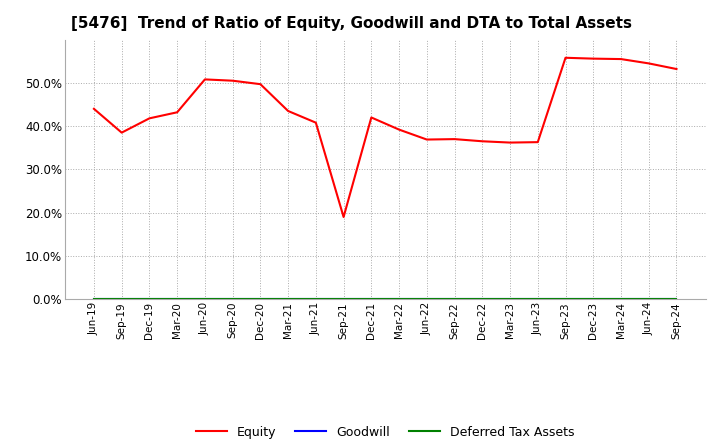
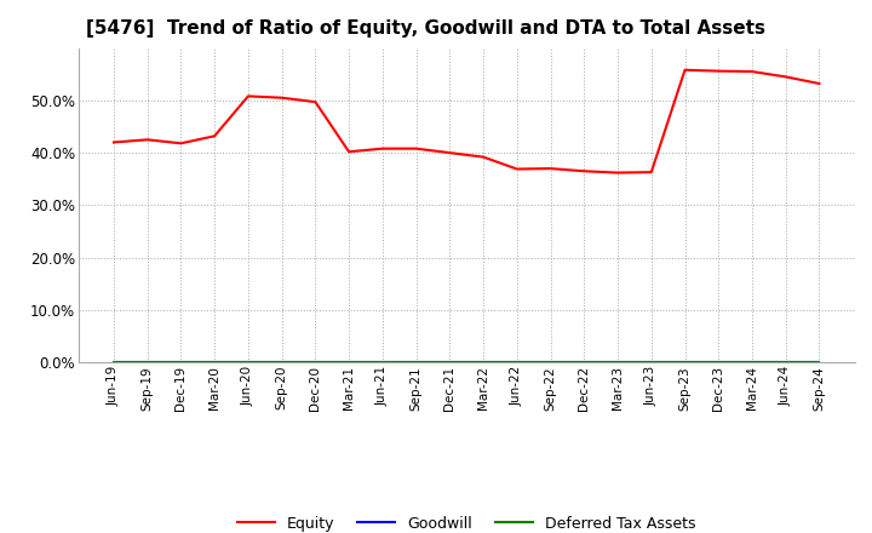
Equity/Jun-19: 44.0% -> 42.0%
Equity/Sep-19: 38.5% -> 42.5%
Equity/Mar-21: 43.5% -> 40.2%
Equity/Sep-21: 19.0% -> 40.8%
Equity/Dec-21: 42.0% -> 40.0%
